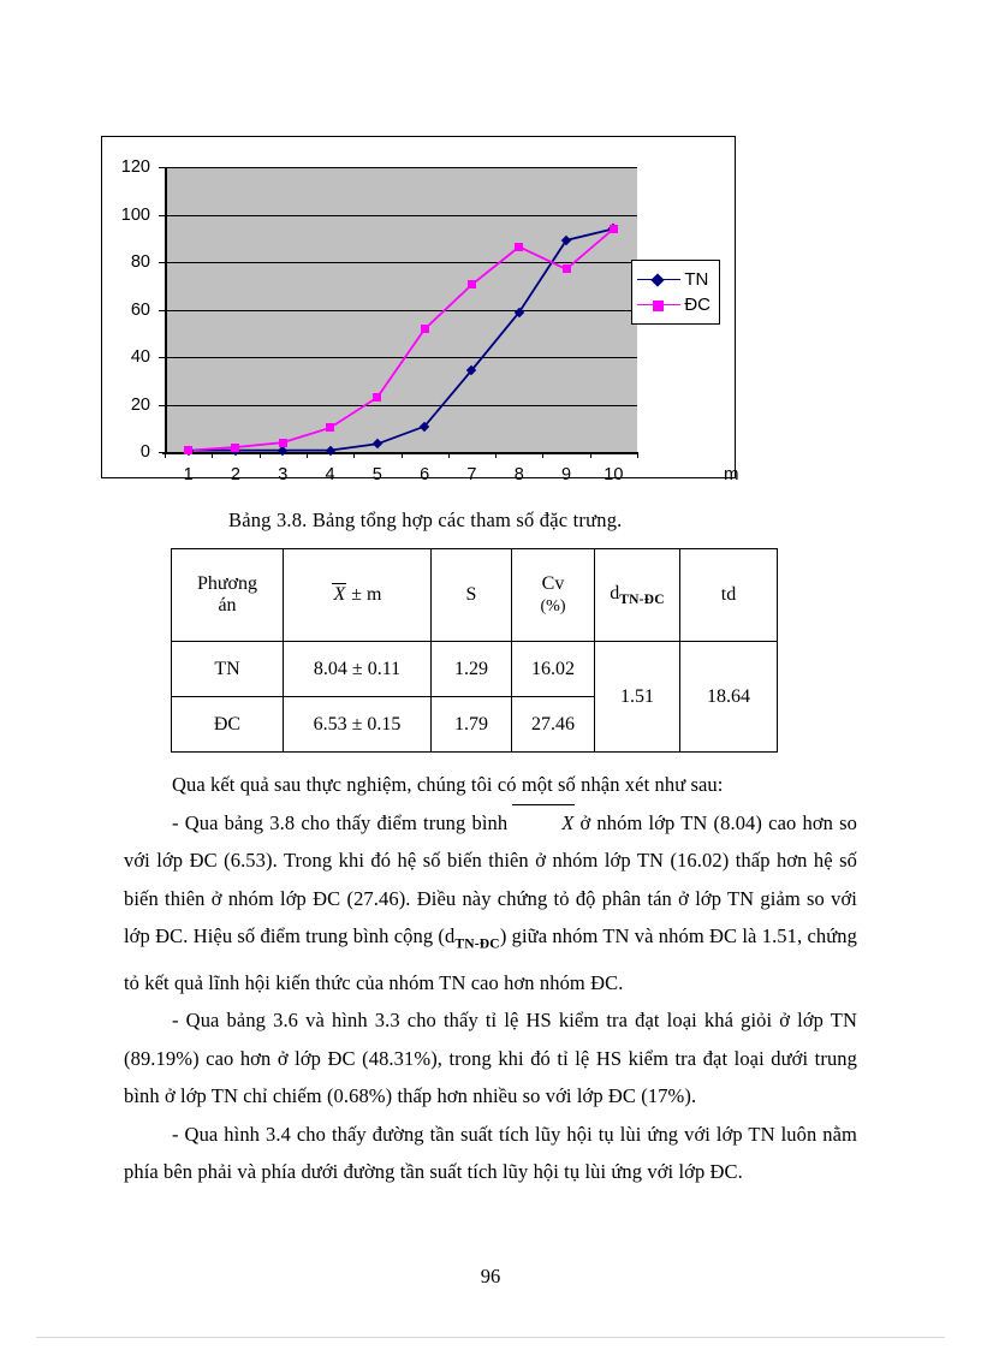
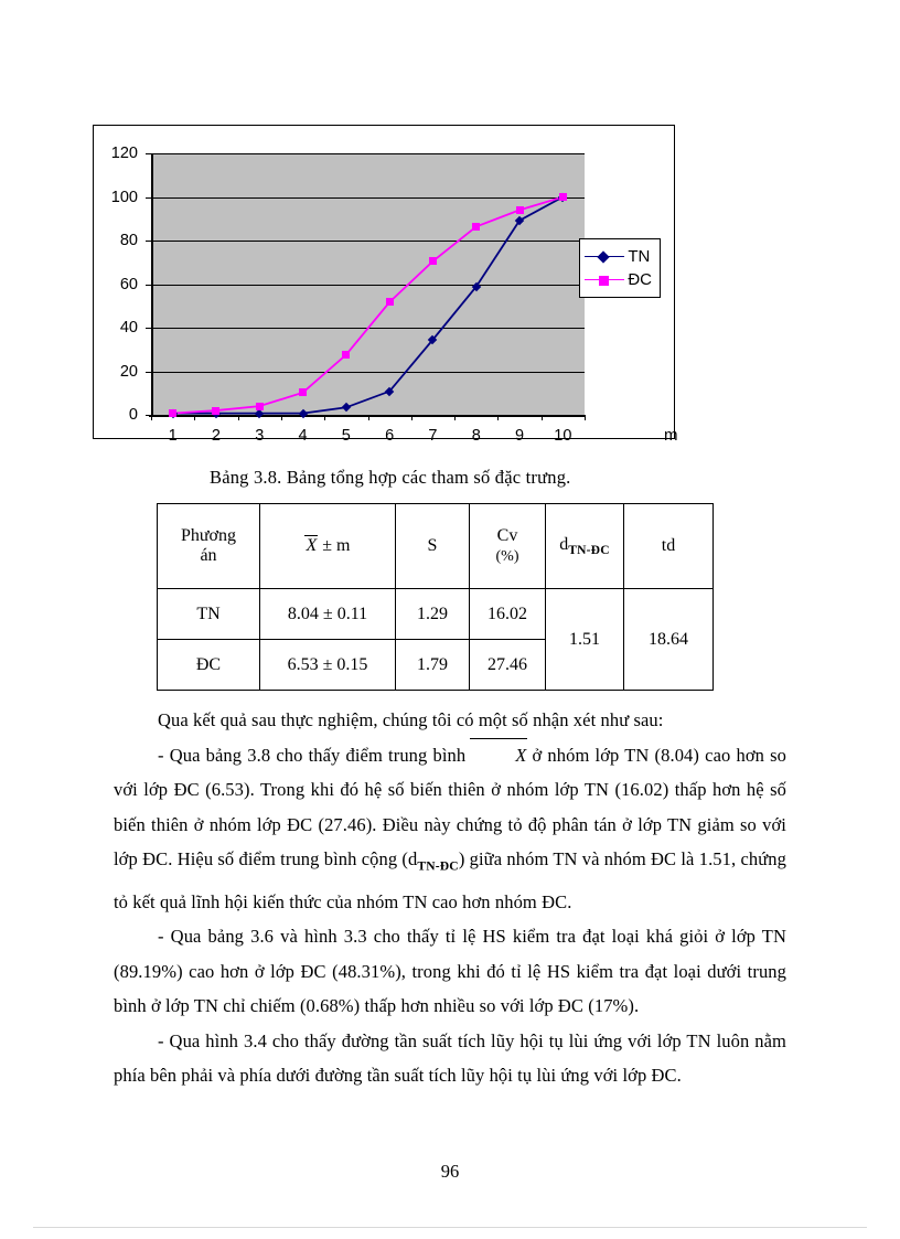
ĐC/5: 23 -> 28
ĐC/9: 77 -> 94
TN/10: 94 -> 100
ĐC/10: 94 -> 100
